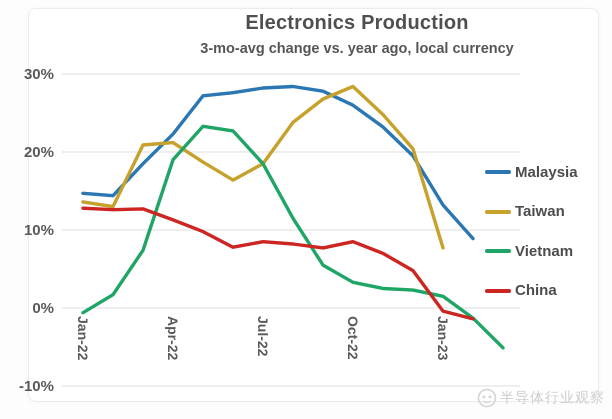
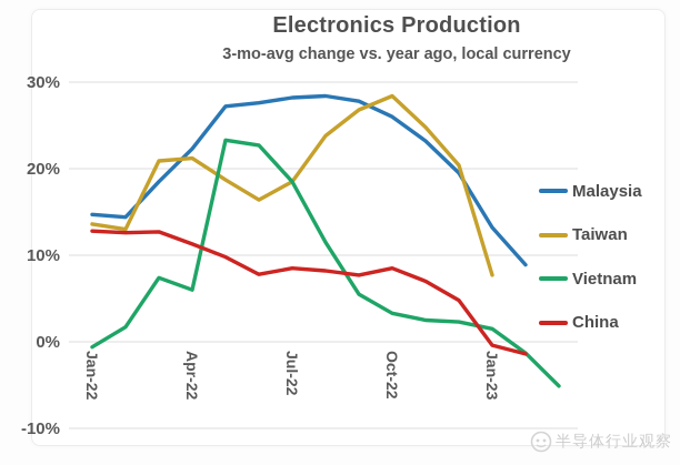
Vietnam/Apr-22: 19% -> 6%
